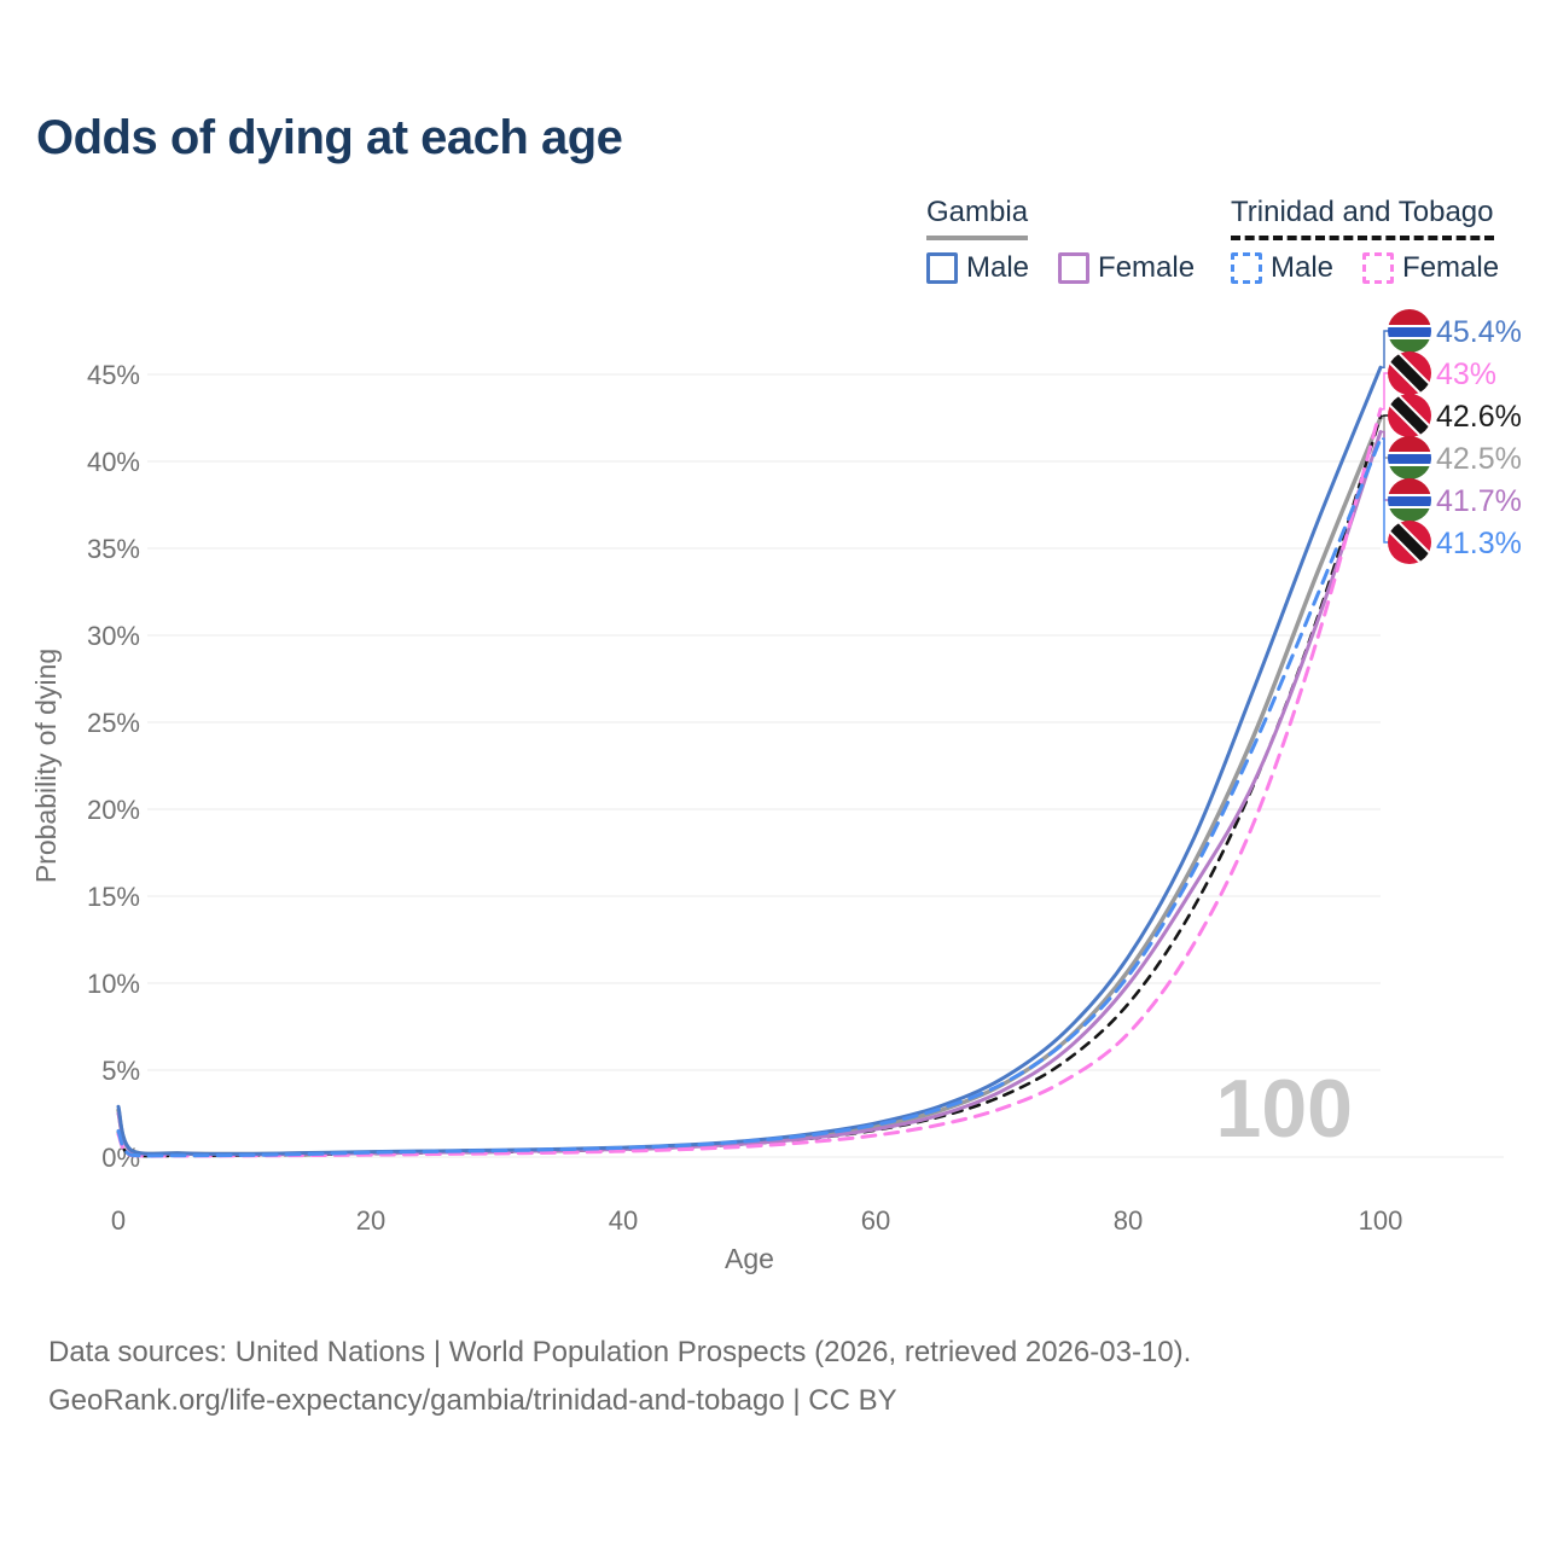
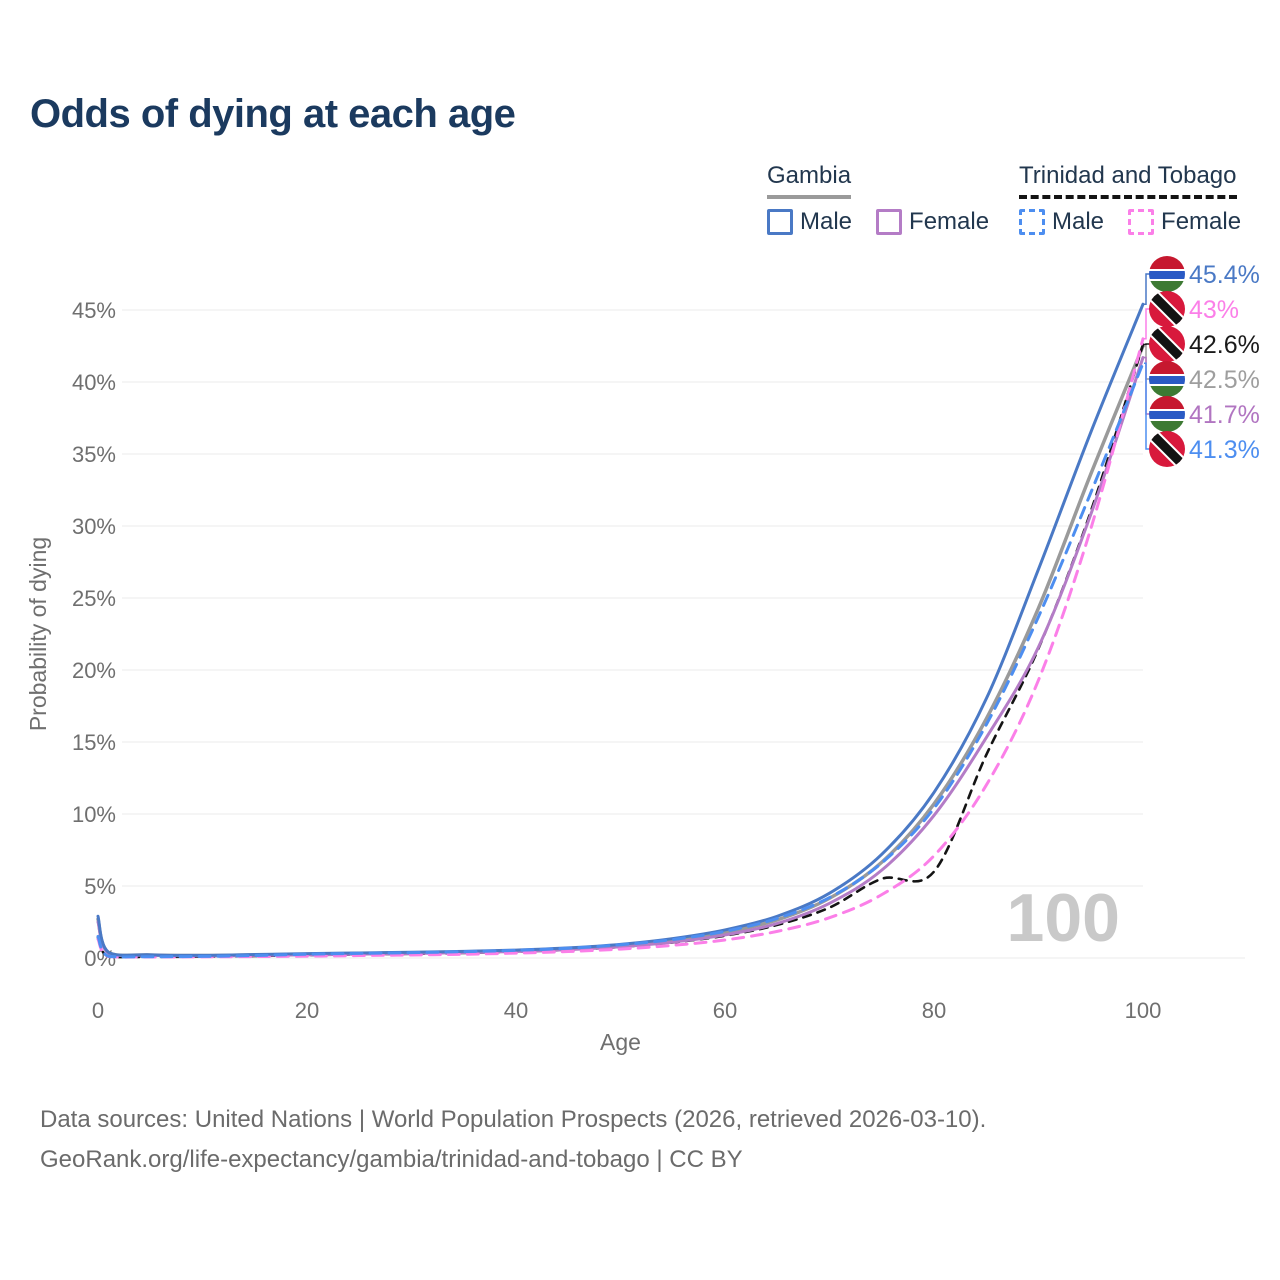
Trinidad and Tobago/80: 8.8% -> 6.0%
